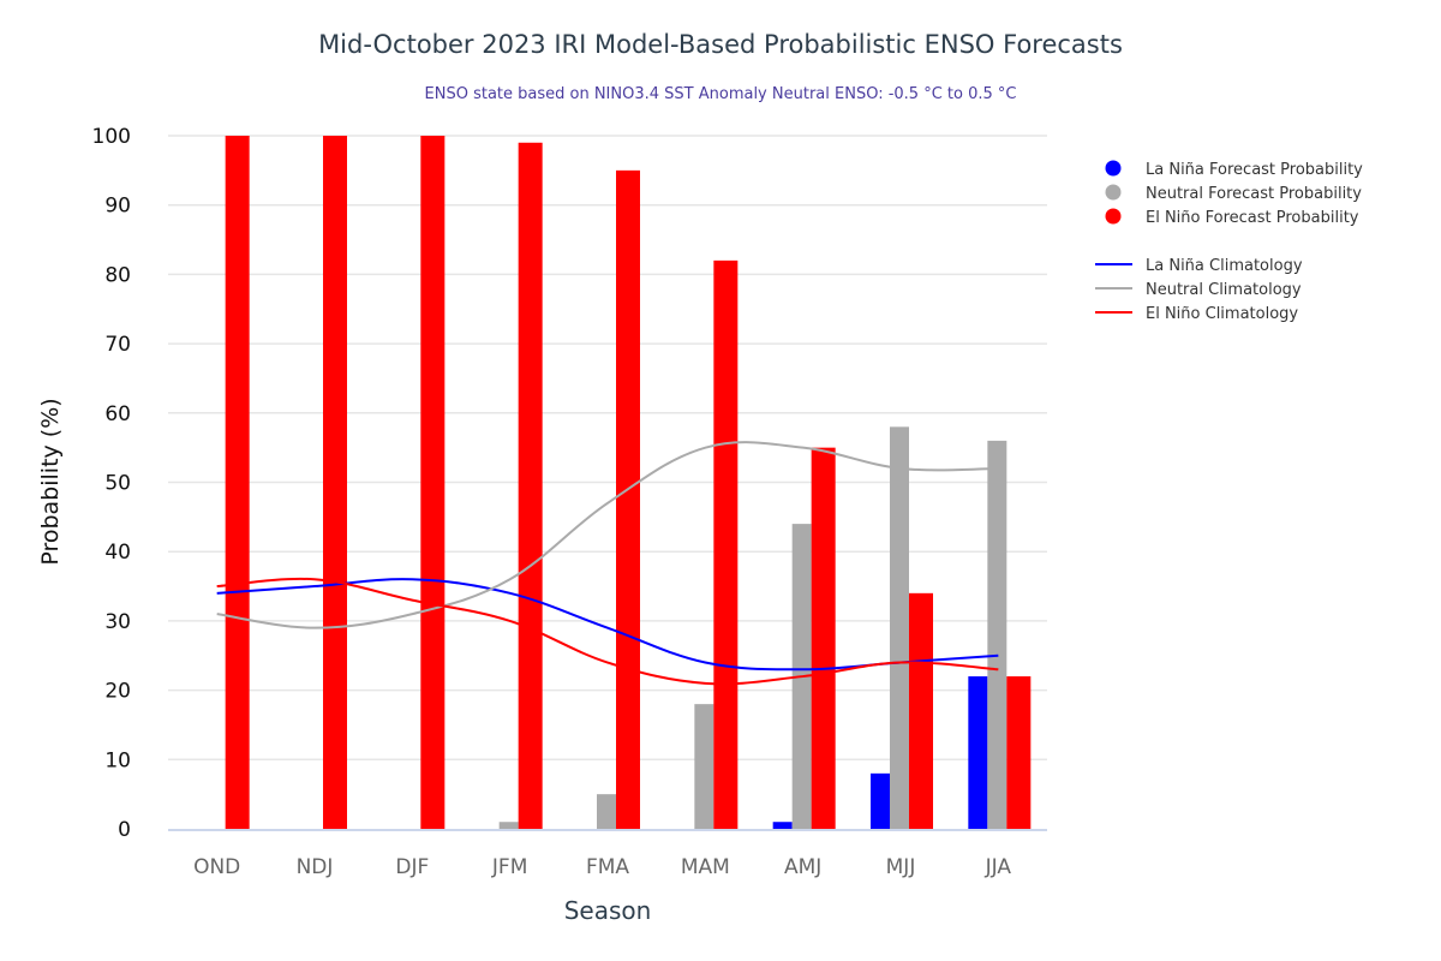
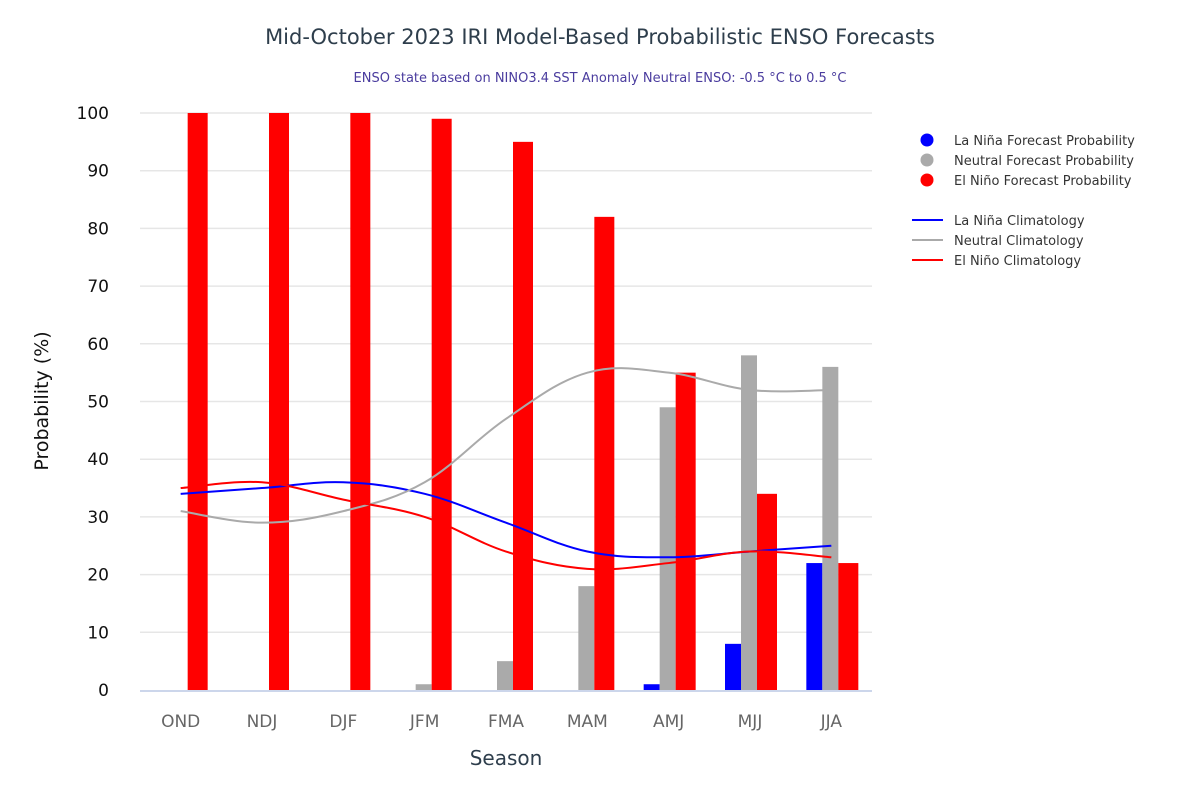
Neutral Forecast Probability/AMJ: 44 -> 49
